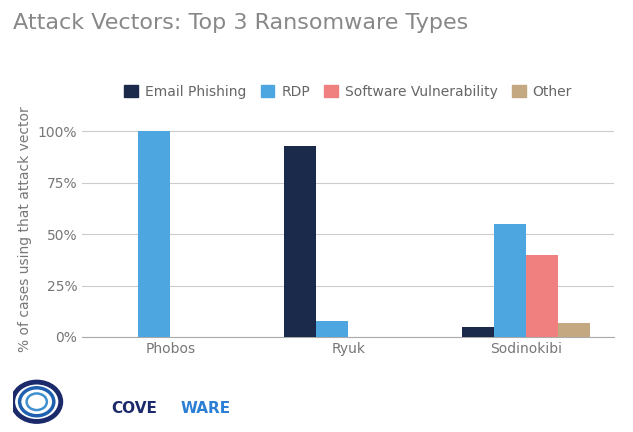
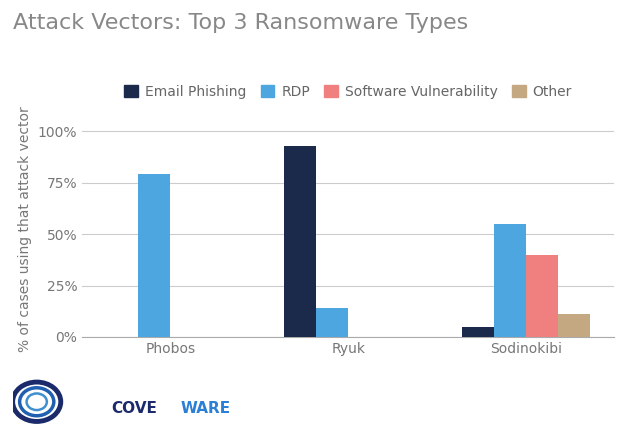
RDP/Phobos: 100% -> 79%
RDP/Ryuk: 8% -> 14%
Other/Sodinokibi: 7% -> 11%
